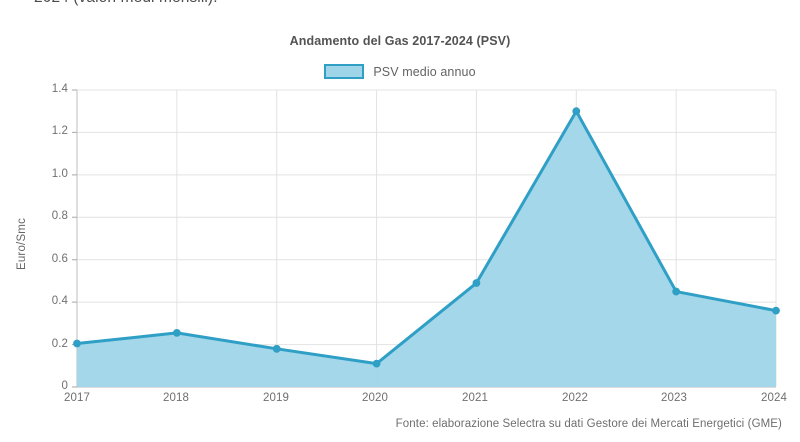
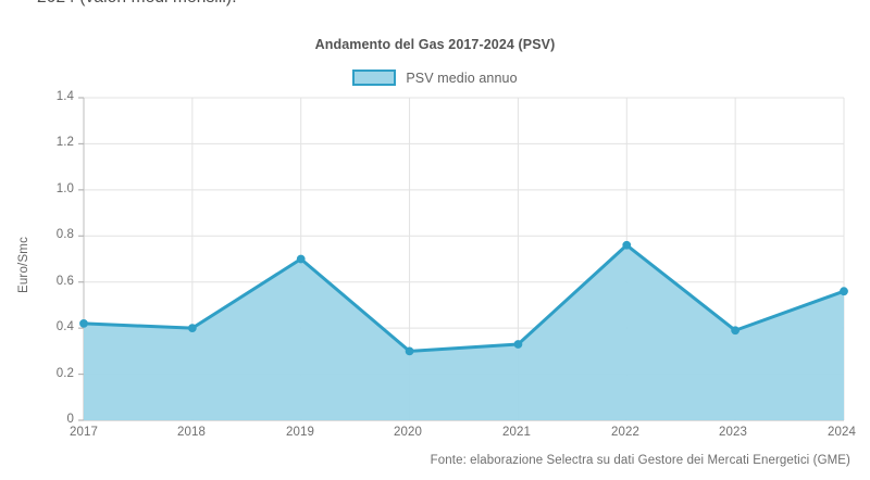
2017: 0.20 -> 0.42
2018: 0.26 -> 0.40
2019: 0.18 -> 0.70
2020: 0.11 -> 0.30
2021: 0.49 -> 0.33
2022: 1.30 -> 0.76
2023: 0.45 -> 0.39
2024: 0.36 -> 0.56
